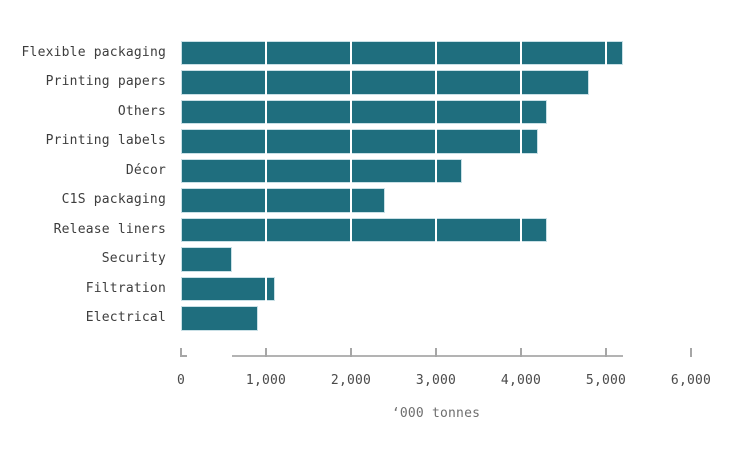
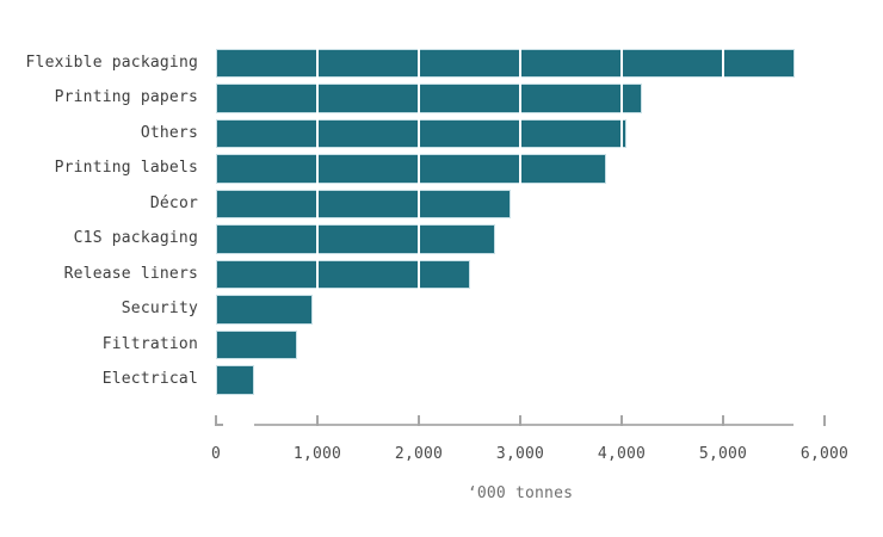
Flexible packaging: 5200 -> 5700
Printing papers: 4800 -> 4200
Others: 4300 -> 4000
Printing labels: 4200 -> 3800
Décor: 3300 -> 2900
C1S packaging: 2400 -> 2800
Release liners: 4300 -> 2500
Security: 600 -> 1000
Filtration: 1100 -> 800
Electrical: 900 -> 400
